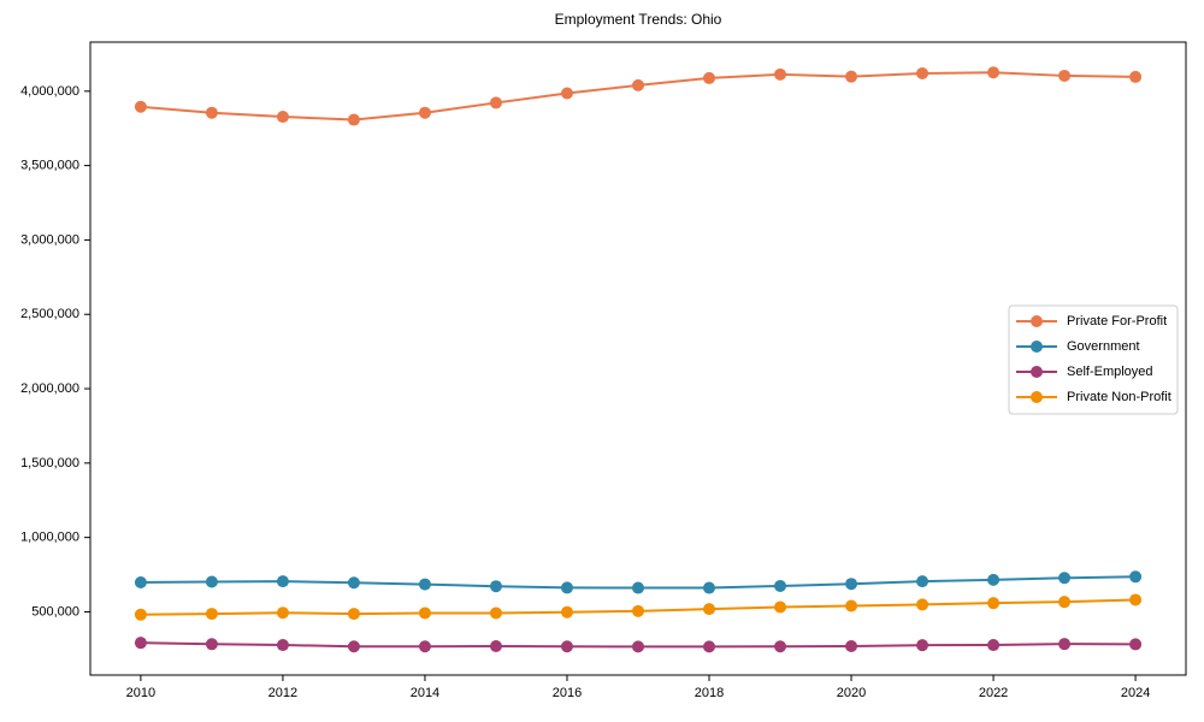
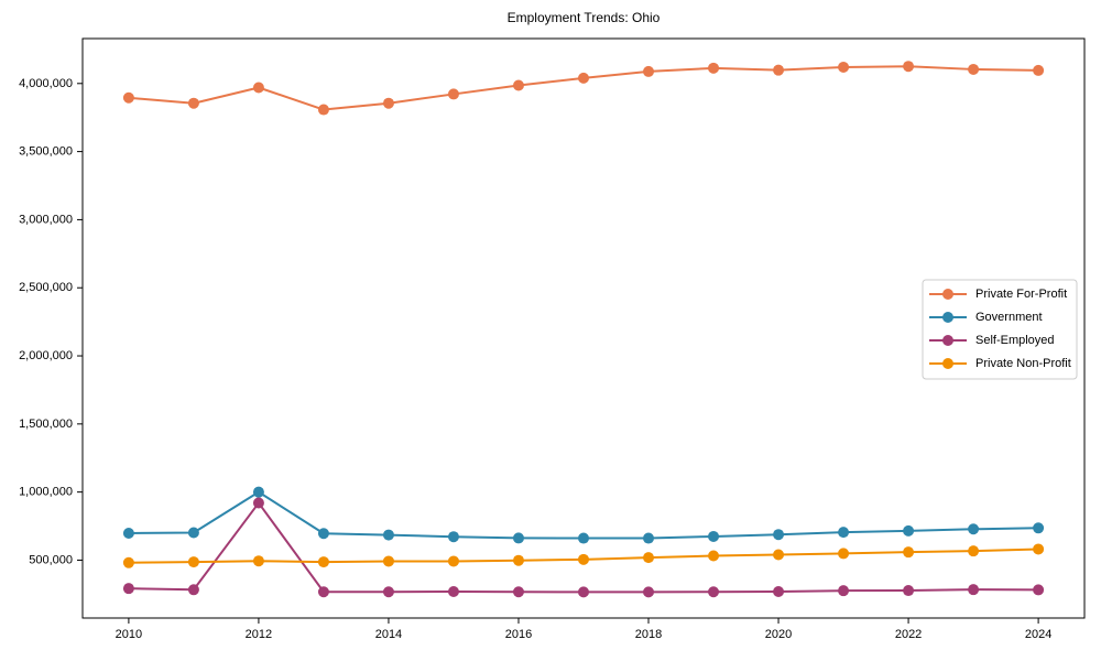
Private For-Profit/2012: 3830000 -> 3970000
Government/2012: 700000 -> 1000000
Self-Employed/2012: 280000 -> 920000
